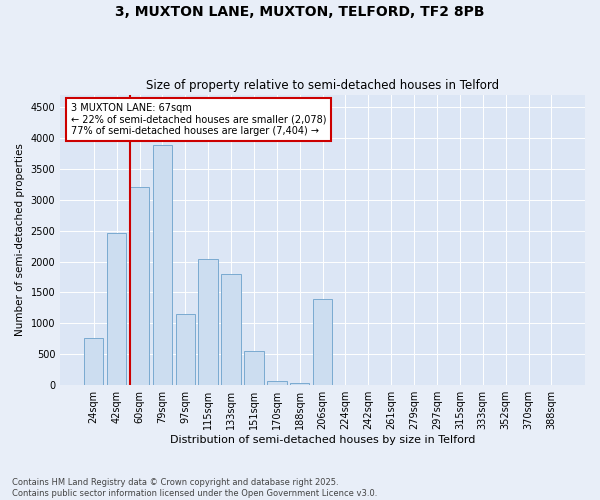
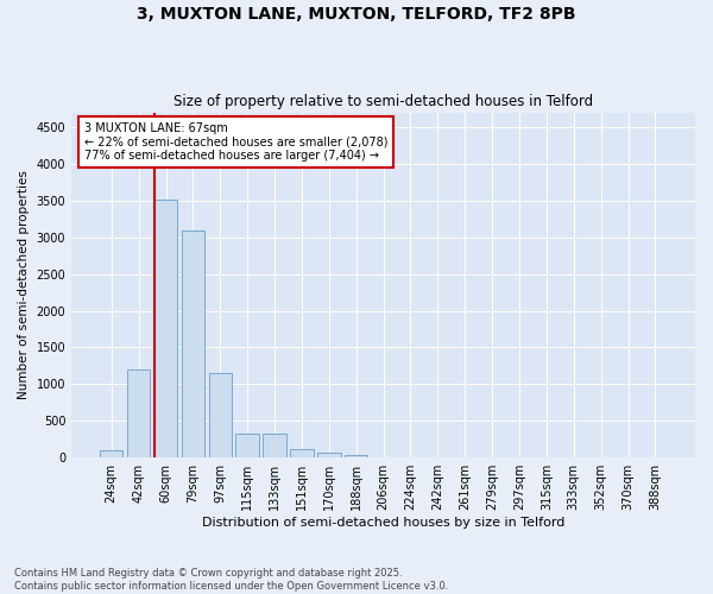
24sqm: 760 -> 100
42sqm: 2460 -> 1200
60sqm: 3200 -> 3520
79sqm: 3880 -> 3100
115sqm: 2040 -> 330
133sqm: 1800 -> 330
151sqm: 560 -> 120
206sqm: 1400 -> 0
